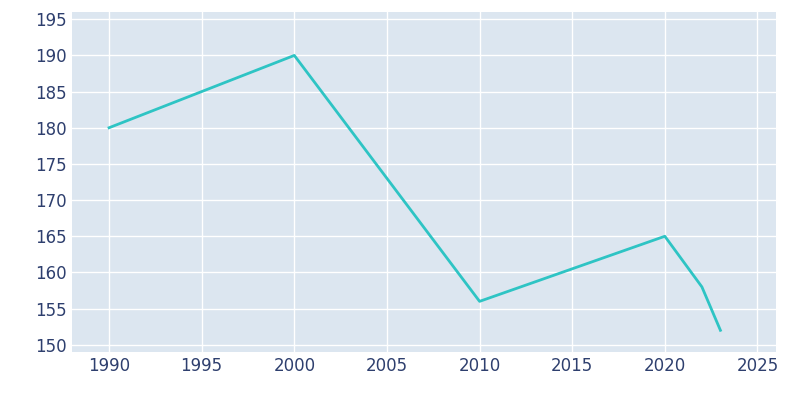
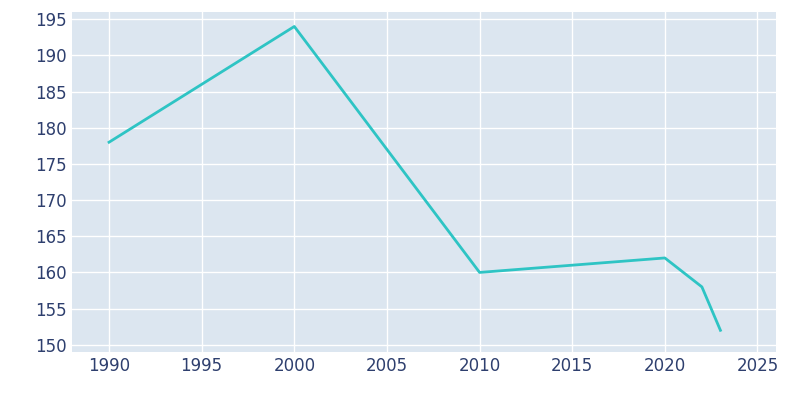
1990: 180 -> 178
2000: 190 -> 194
2010: 156 -> 160
2020: 165 -> 162
